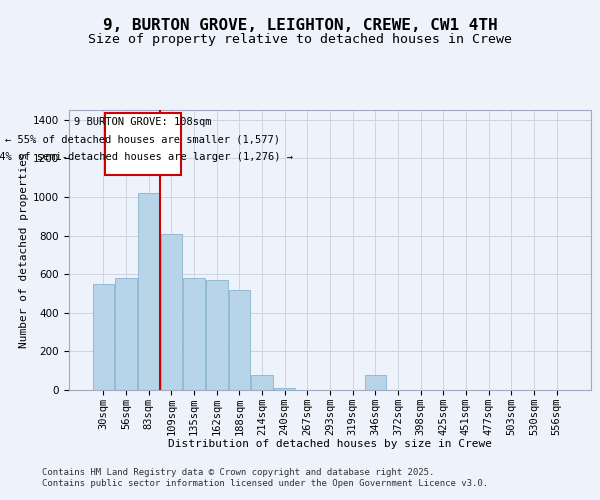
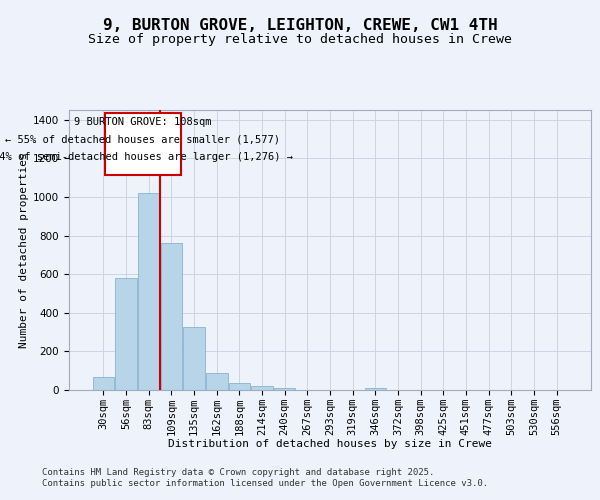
30sqm: 550 -> 60
109sqm: 810 -> 760
135sqm: 580 -> 320
162sqm: 570 -> 90
188sqm: 520 -> 40
214sqm: 80 -> 20
346sqm: 80 -> 10
